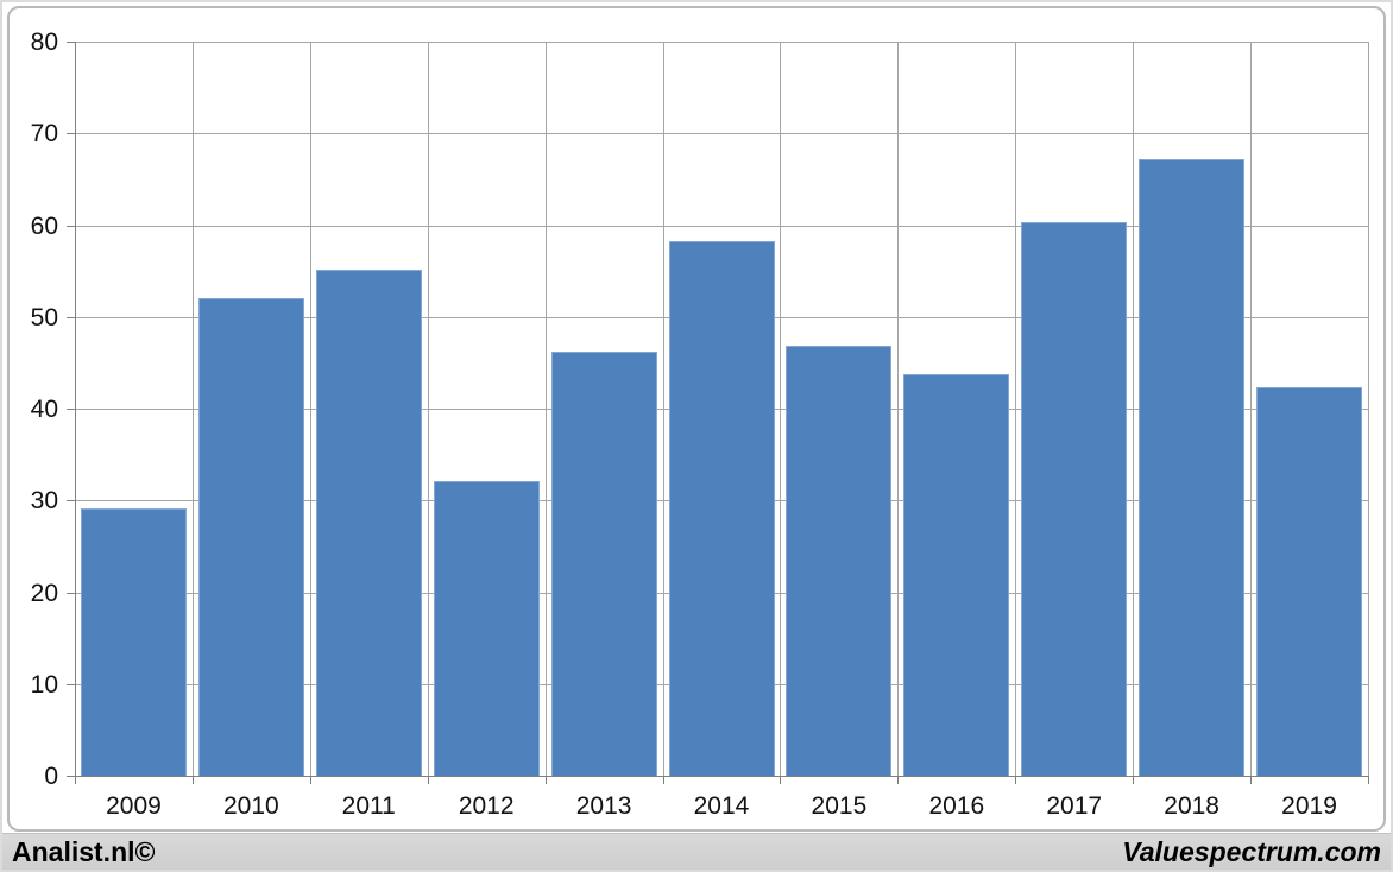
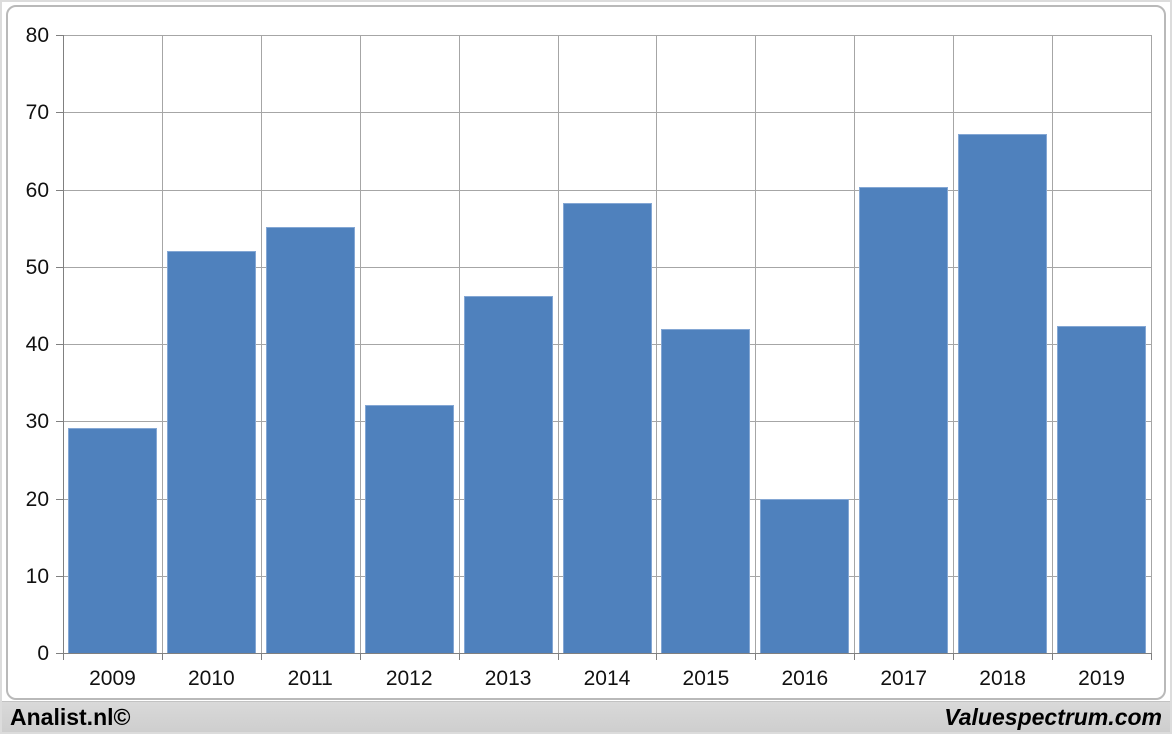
2015: 47 -> 42
2016: 44 -> 20
